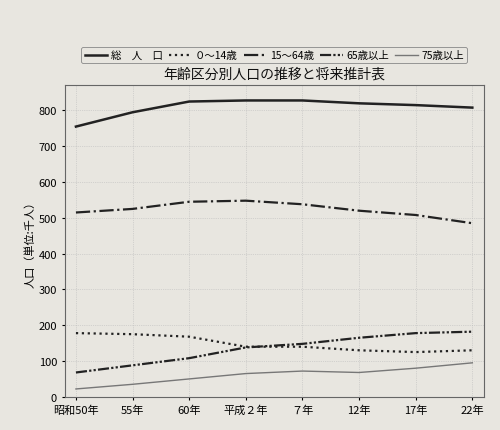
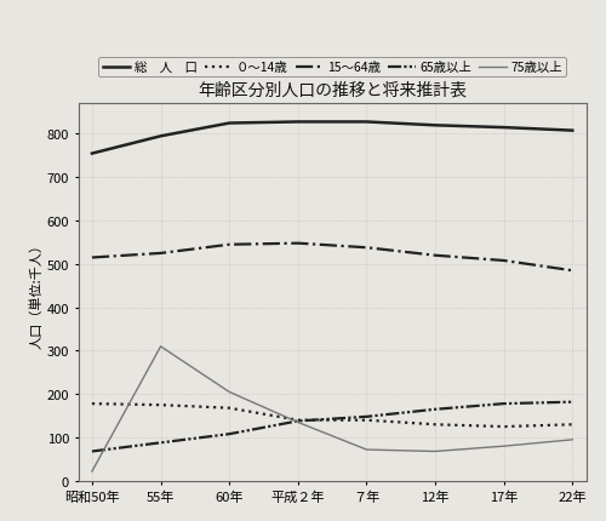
75歳以上/55年: 35 -> 310
75歳以上/60年: 50 -> 205
75歳以上/平成２年: 65 -> 135
